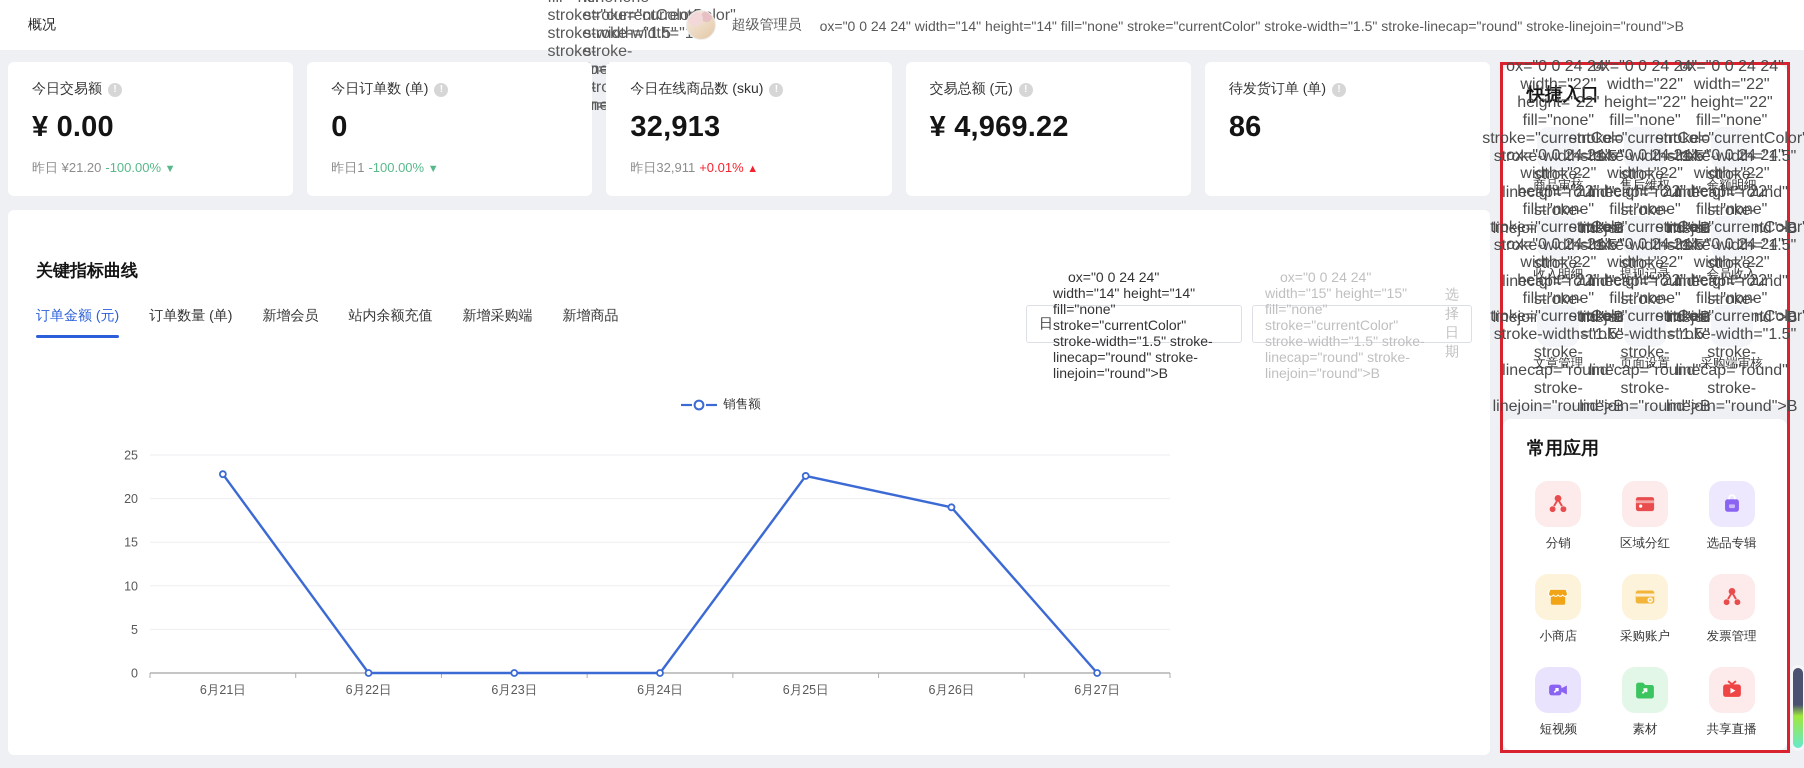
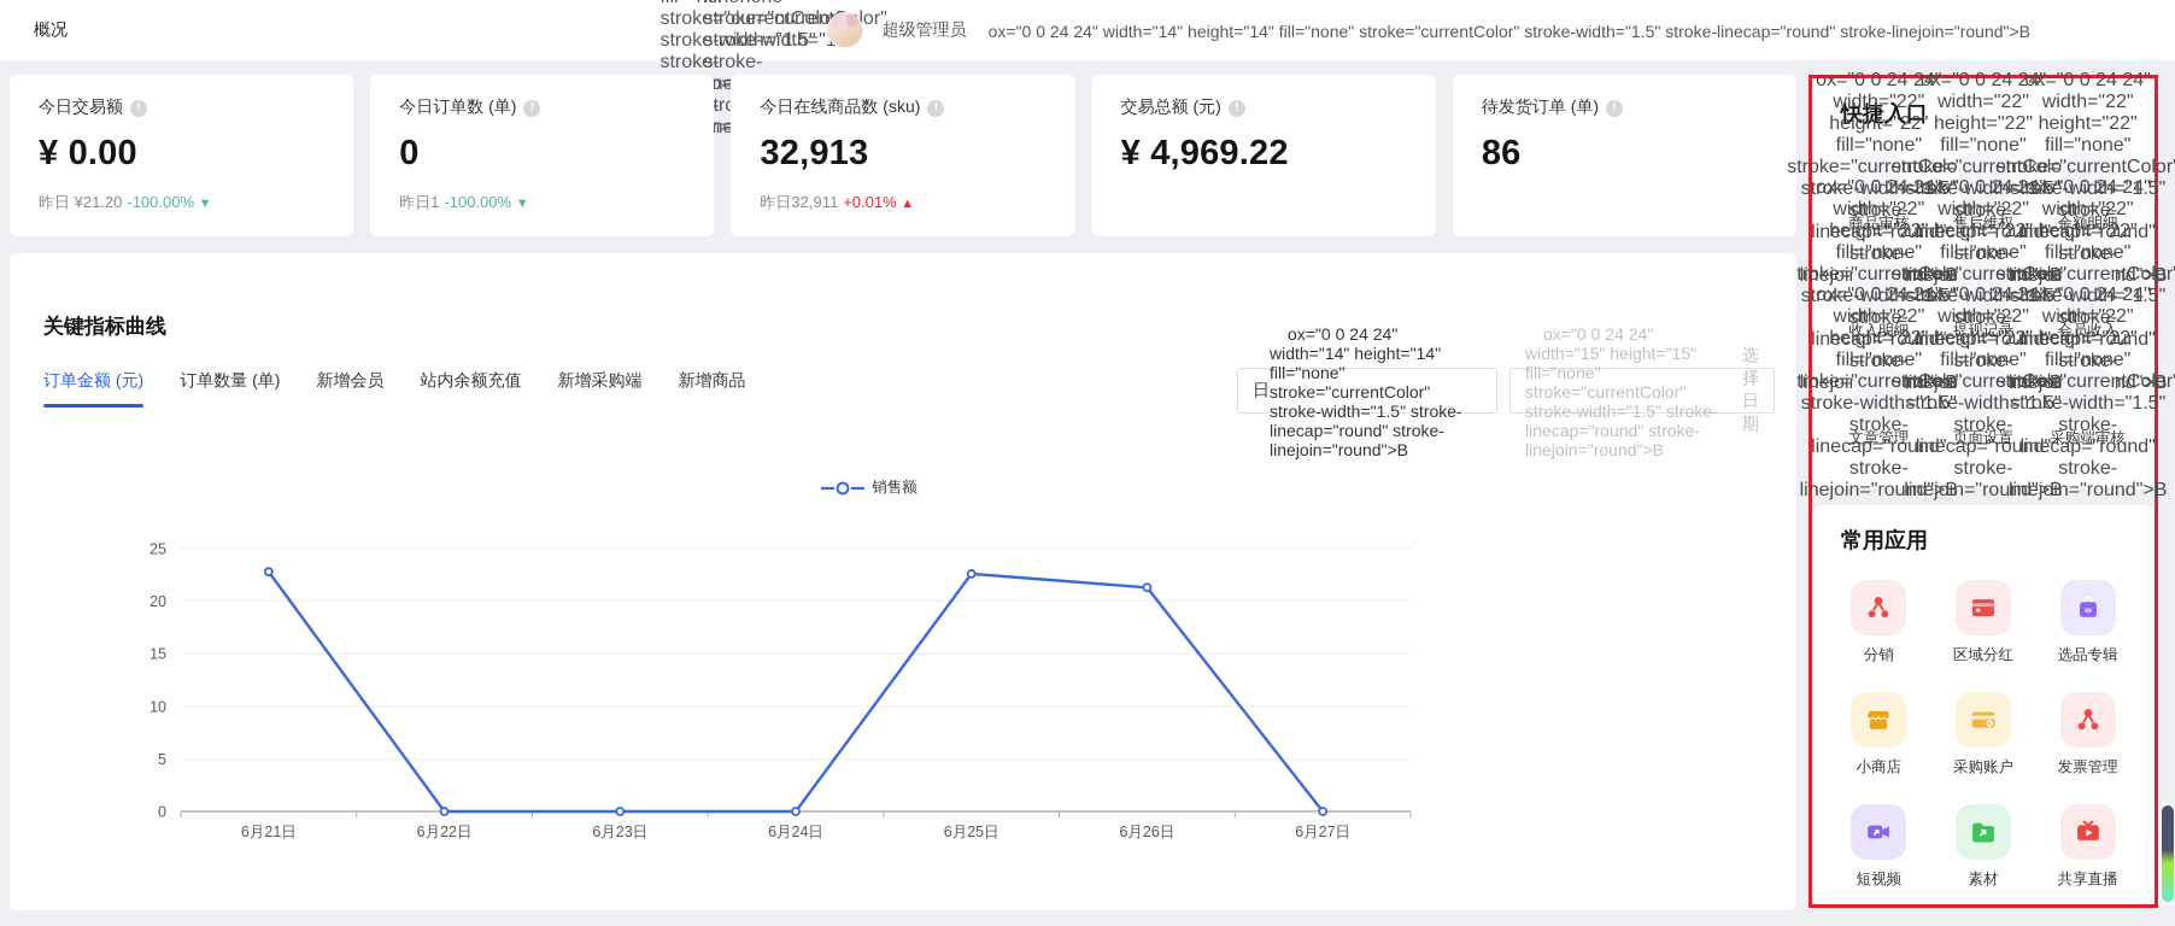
6月26日: 19 -> 21
